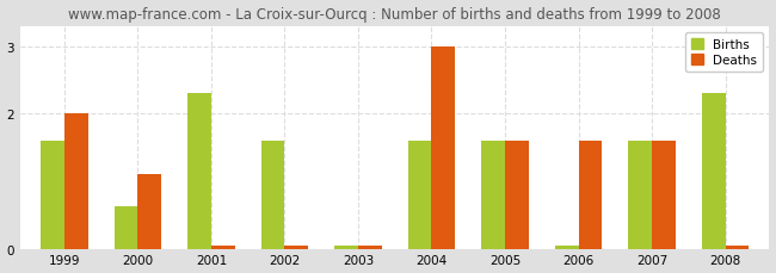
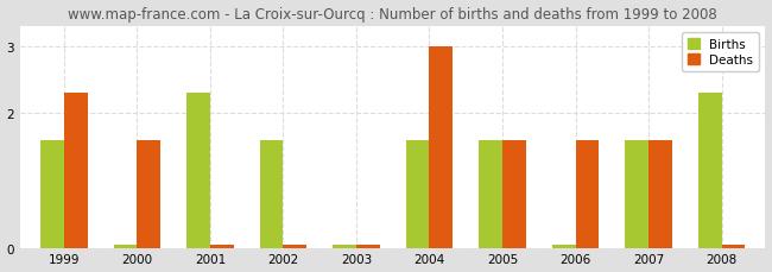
Deaths/1999: 2.00 -> 2.30
Births/2000: 0.62 -> 0.05
Deaths/2000: 1.10 -> 1.60
